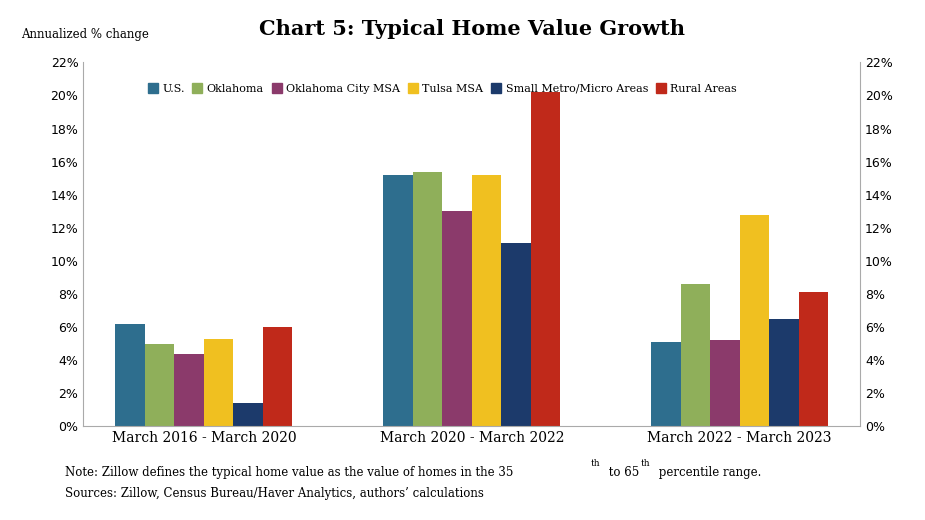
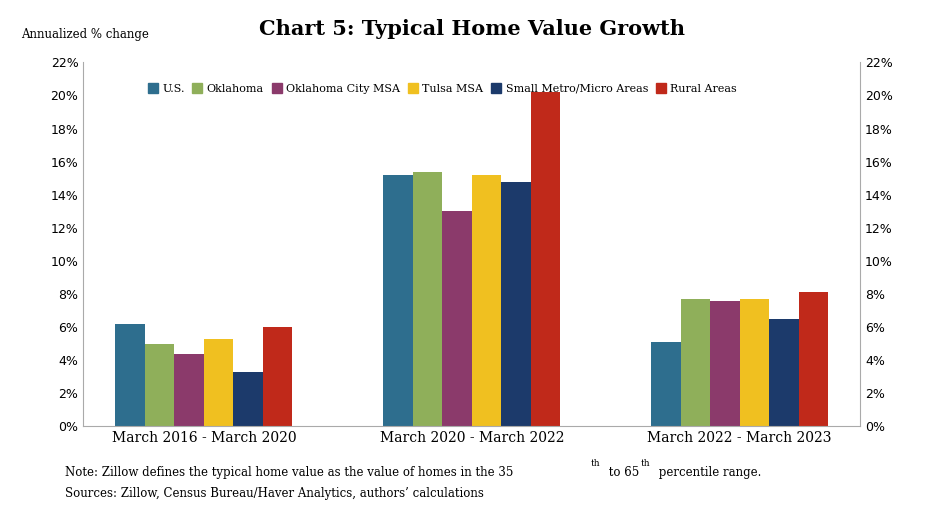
Small Metro/Micro Areas/March 2016 - March 2020: 1.4% -> 3.3%
Small Metro/Micro Areas/March 2020 - March 2022: 11.1% -> 14.8%
Oklahoma/March 2022 - March 2023: 8.6% -> 7.7%
Oklahoma City MSA/March 2022 - March 2023: 5.2% -> 7.6%
Tulsa MSA/March 2022 - March 2023: 12.8% -> 7.7%
